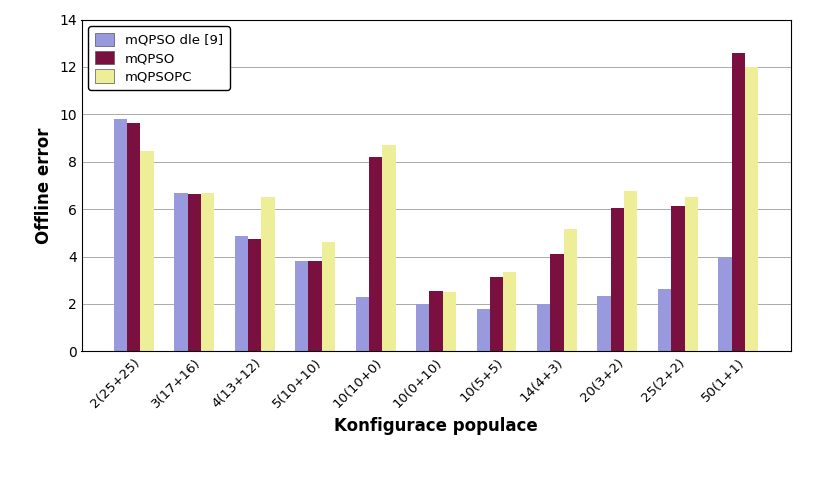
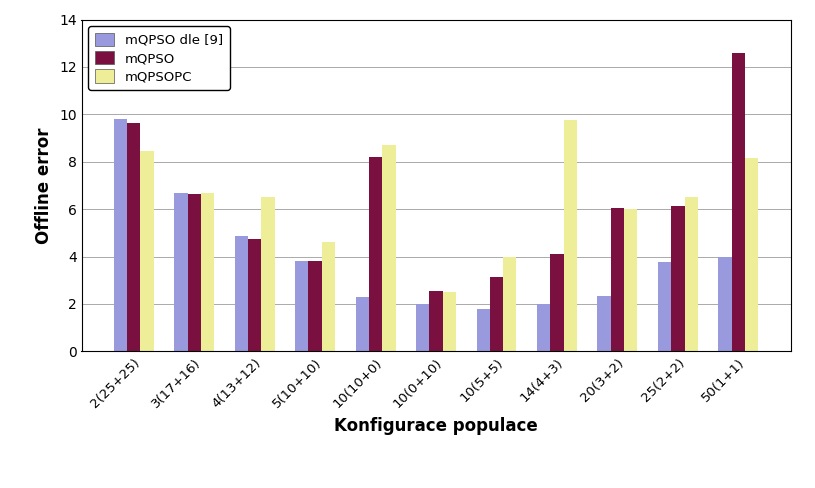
mQPSOPC/10(5+5): 3.35 -> 4.00
mQPSOPC/14(4+3): 5.15 -> 9.75
mQPSOPC/20(3+2): 6.75 -> 6.00
mQPSO dle [9]/25(2+2): 2.65 -> 3.75
mQPSOPC/50(1+1): 12.00 -> 8.15
